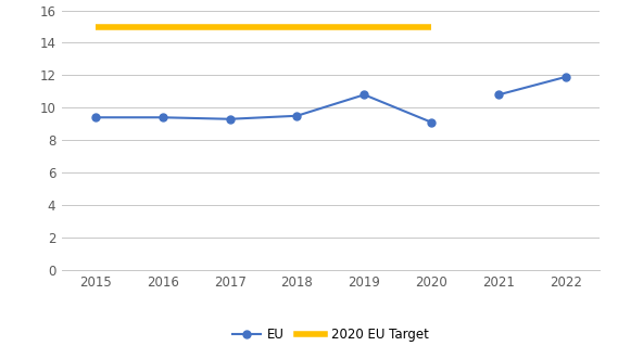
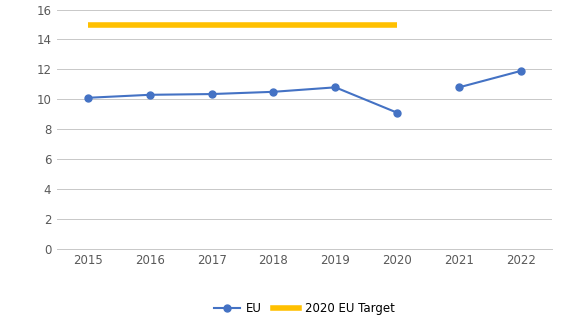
2015: 9.4 -> 10.1
2016: 9.4 -> 10.3
2017: 9.3 -> 10.3
2018: 9.5 -> 10.5
